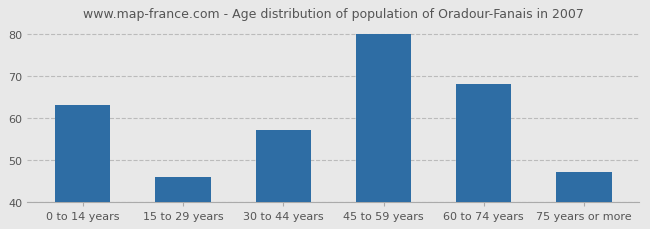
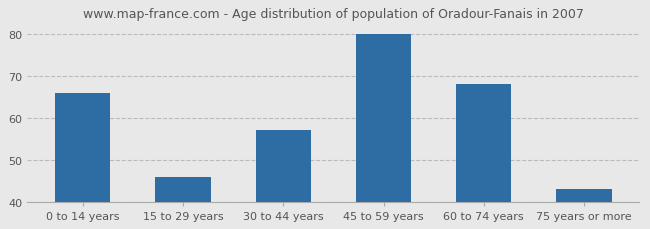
0 to 14 years: 63 -> 66
75 years or more: 47 -> 43
